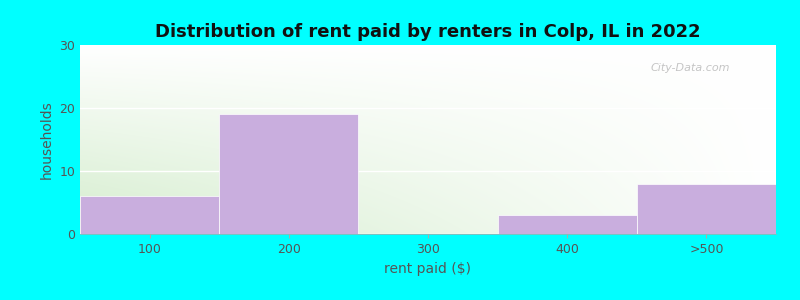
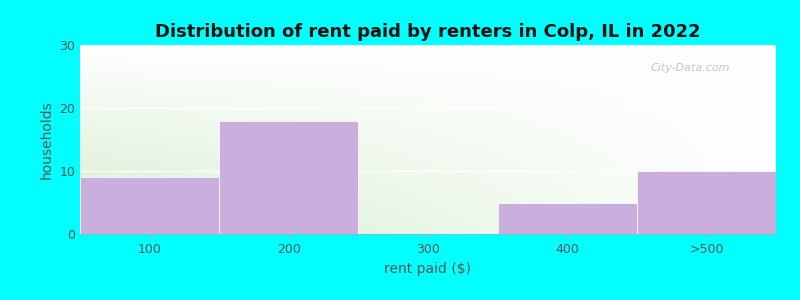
100: 6 -> 9
200: 19 -> 18
400: 3 -> 5
>500: 8 -> 10
